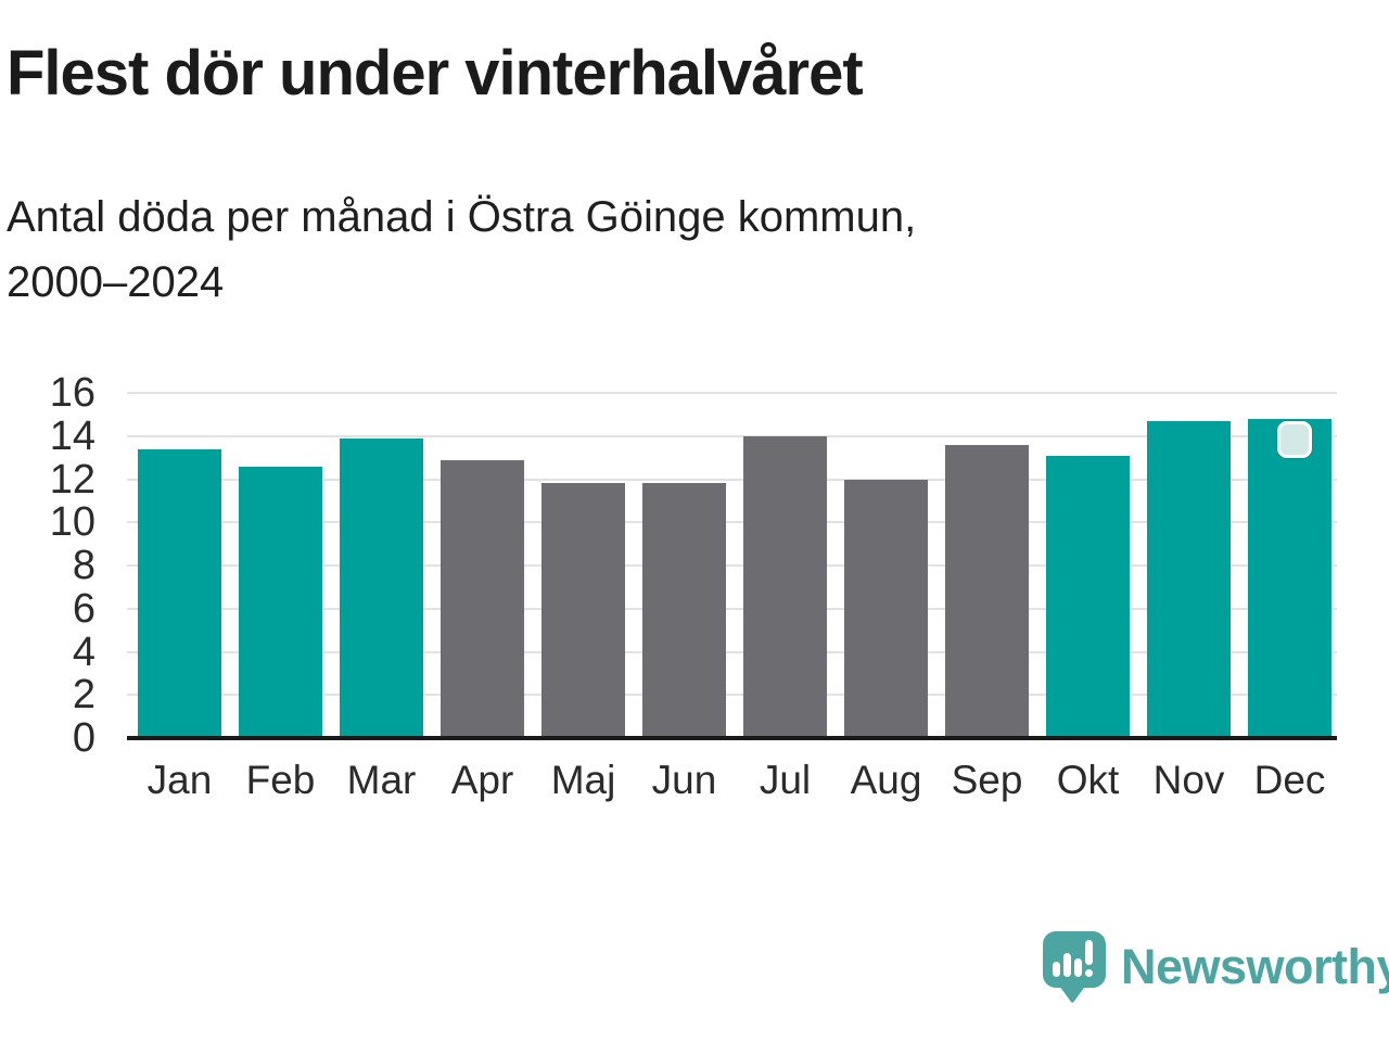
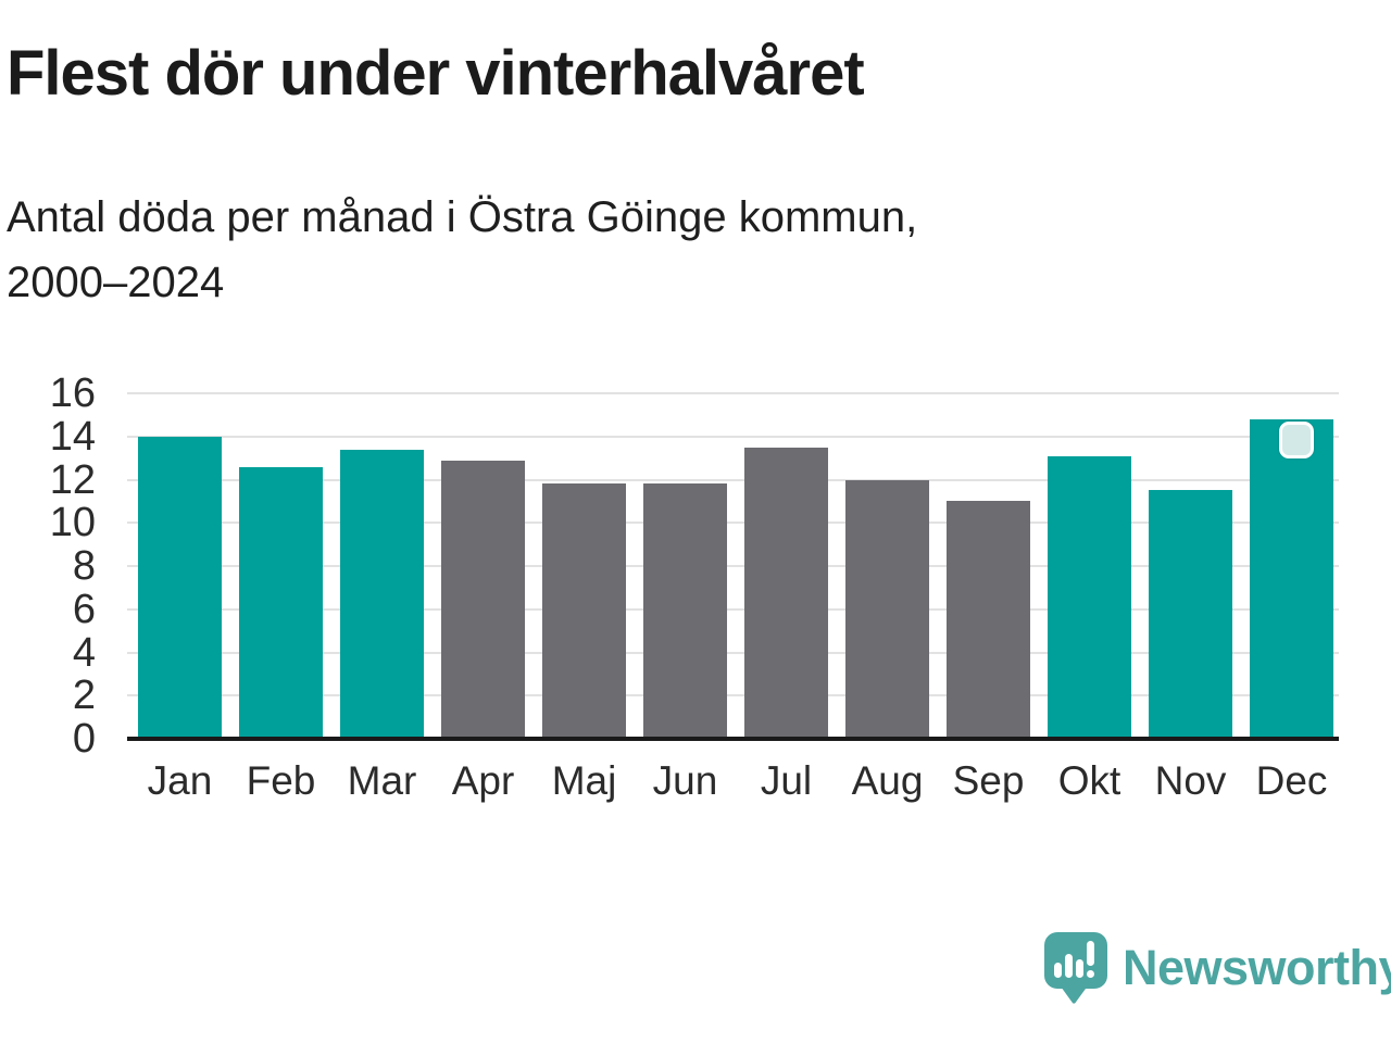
Jan: 13.4 -> 14.0
Mar: 13.9 -> 13.4
Jul: 14.0 -> 13.5
Sep: 13.6 -> 11.0
Nov: 14.7 -> 11.5
